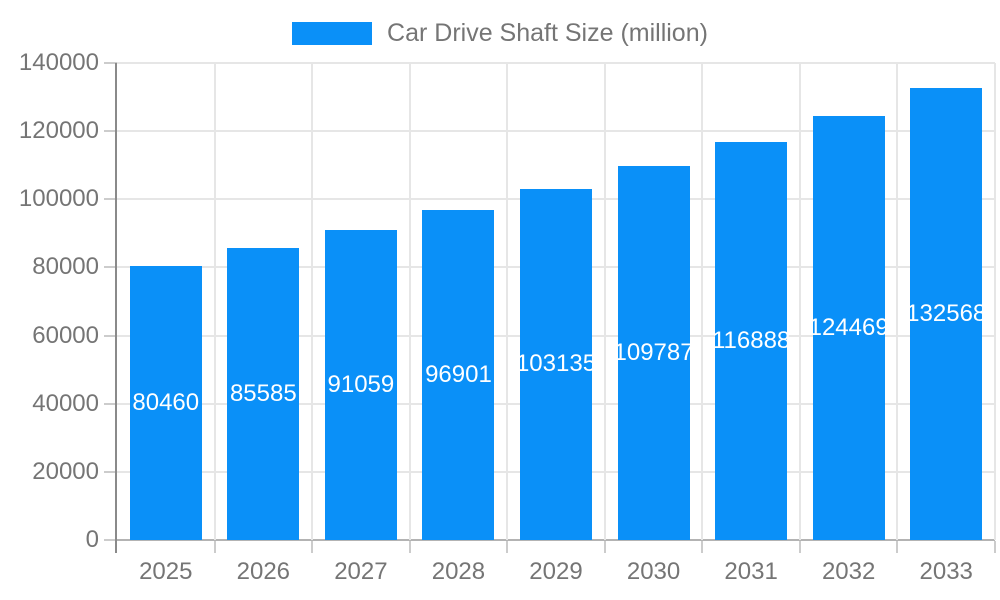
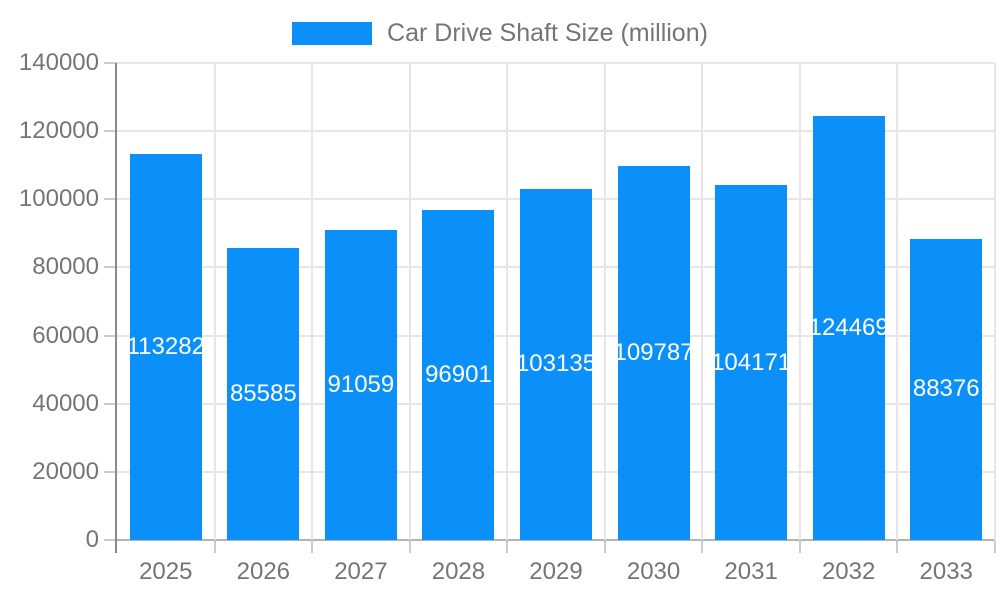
2025: 80460 -> 113282
2031: 116888 -> 104171
2033: 132568 -> 88376
